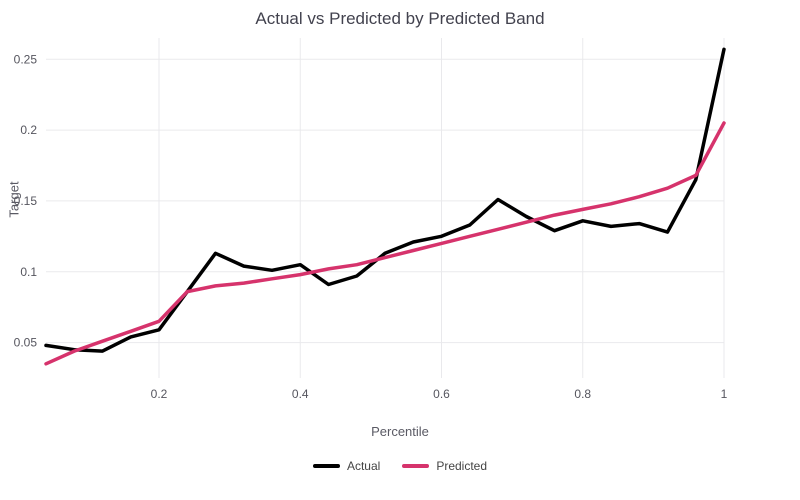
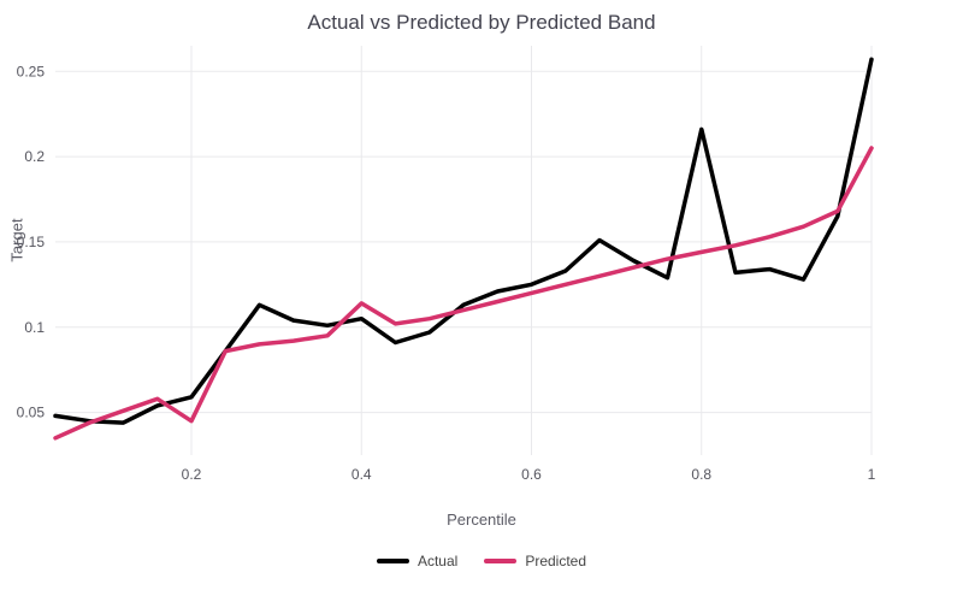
Predicted/0.2: 0.065 -> 0.045
Predicted/0.4: 0.098 -> 0.114
Actual/0.8: 0.136 -> 0.216
